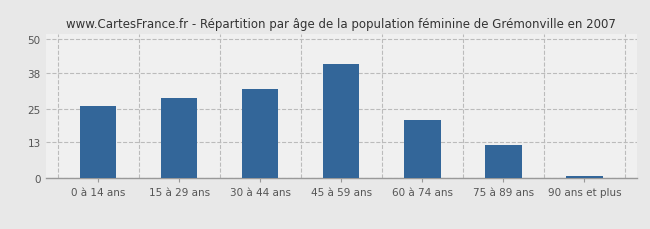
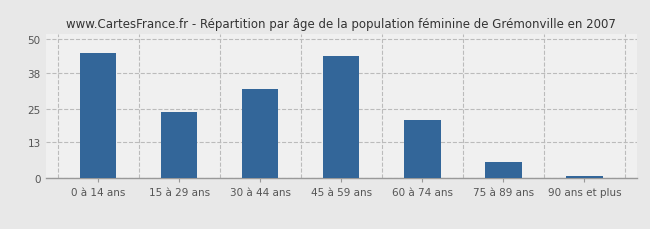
0 à 14 ans: 26 -> 45
15 à 29 ans: 29 -> 24
45 à 59 ans: 41 -> 44
75 à 89 ans: 12 -> 6
